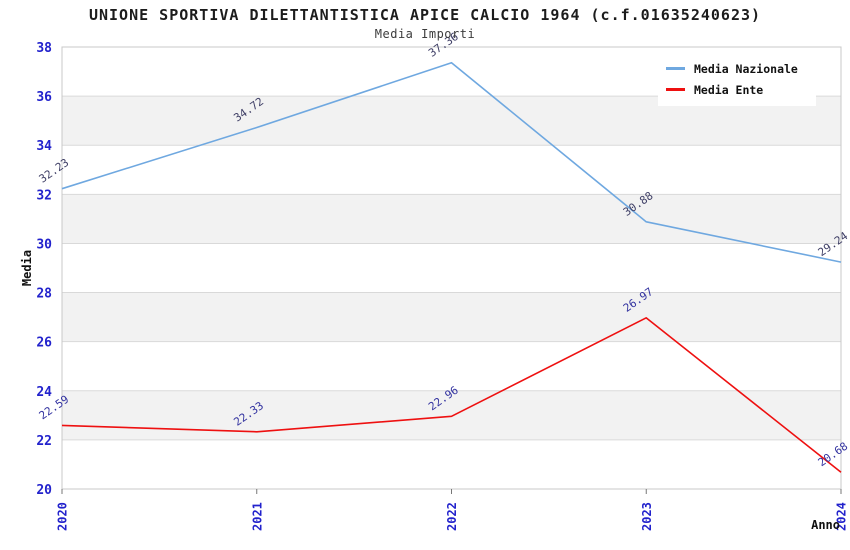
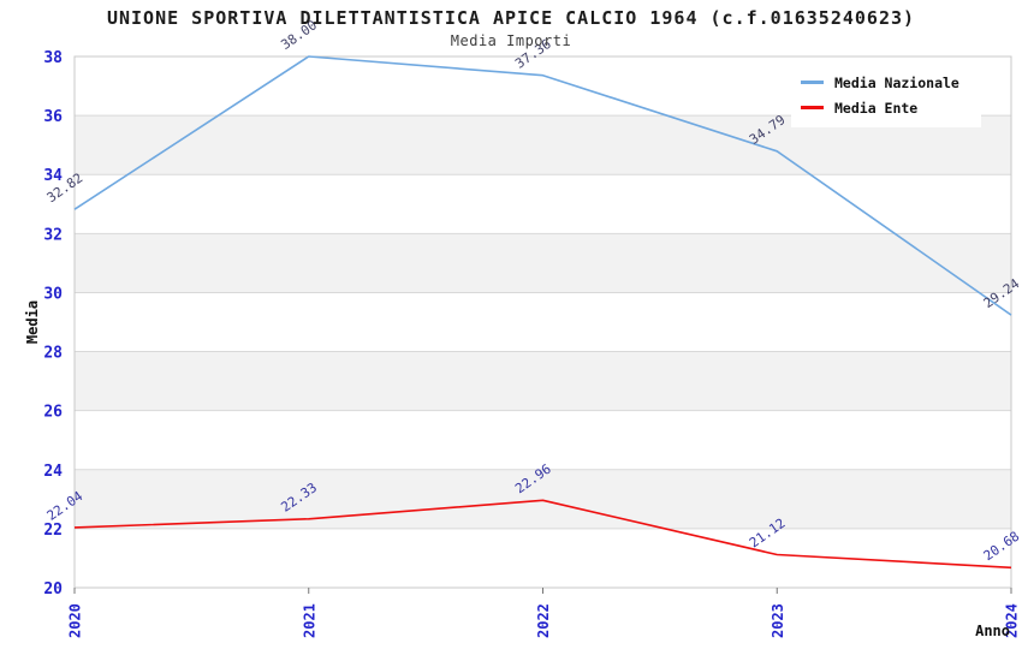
Media Nazionale/2020: 32.23 -> 32.82
Media Ente/2020: 22.59 -> 22.04
Media Nazionale/2021: 34.72 -> 38.00
Media Nazionale/2023: 30.88 -> 34.79
Media Ente/2023: 26.97 -> 21.12
